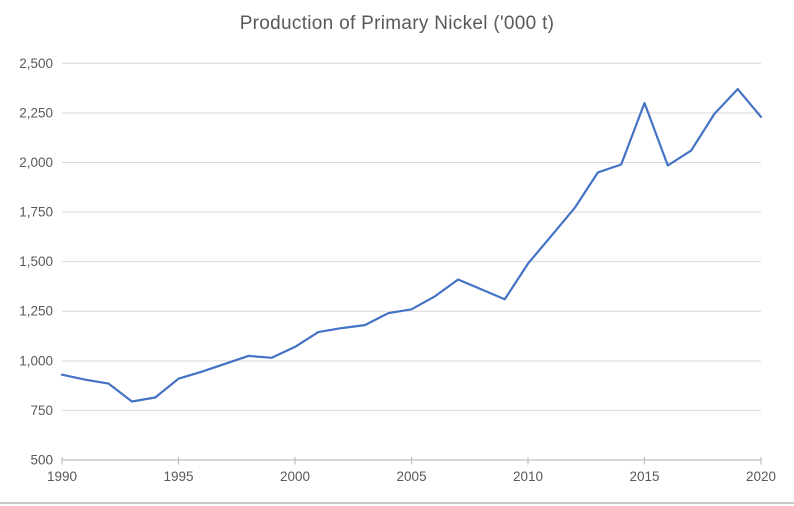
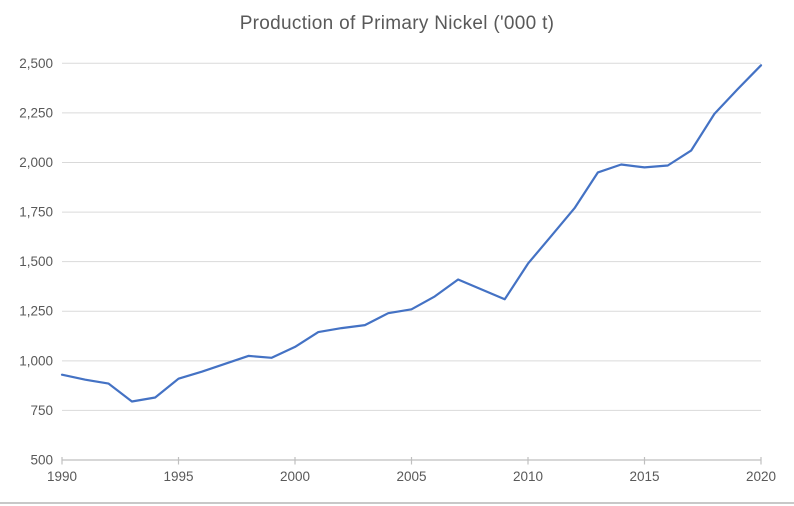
2015: 2300 -> 1980
2020: 2230 -> 2490
